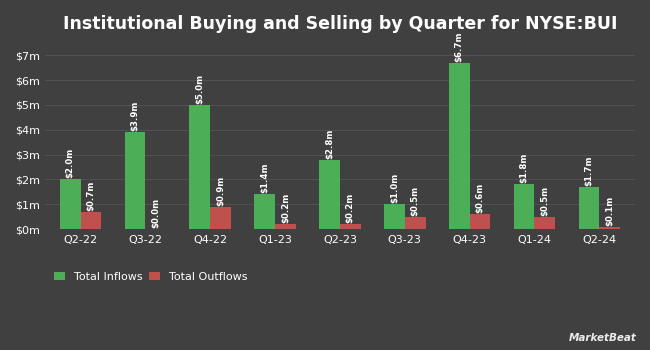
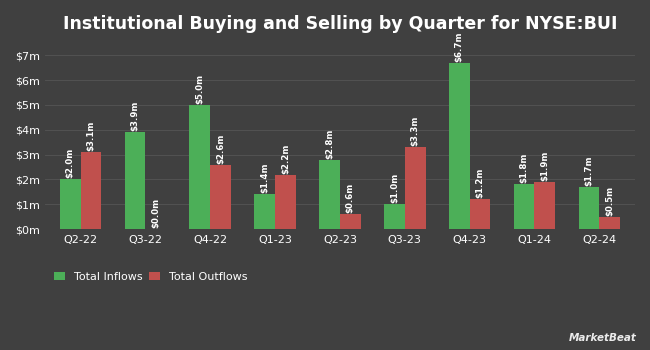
Total Outflows/Q2-22: $0.7m -> $3.1m
Total Outflows/Q4-22: $0.9m -> $2.6m
Total Outflows/Q1-23: $0.2m -> $2.2m
Total Outflows/Q2-23: $0.2m -> $0.6m
Total Outflows/Q3-23: $0.5m -> $3.3m
Total Outflows/Q4-23: $0.6m -> $1.2m
Total Outflows/Q1-24: $0.5m -> $1.9m
Total Outflows/Q2-24: $0.1m -> $0.5m
